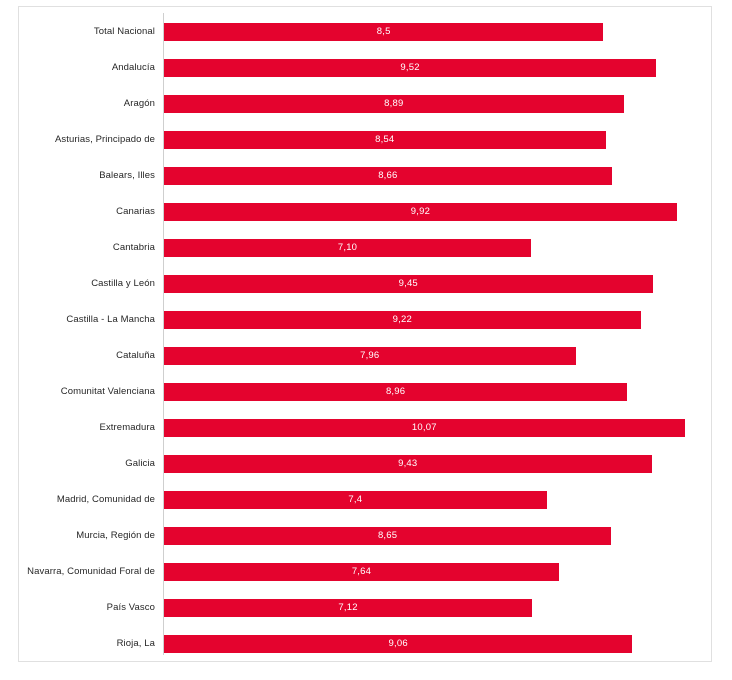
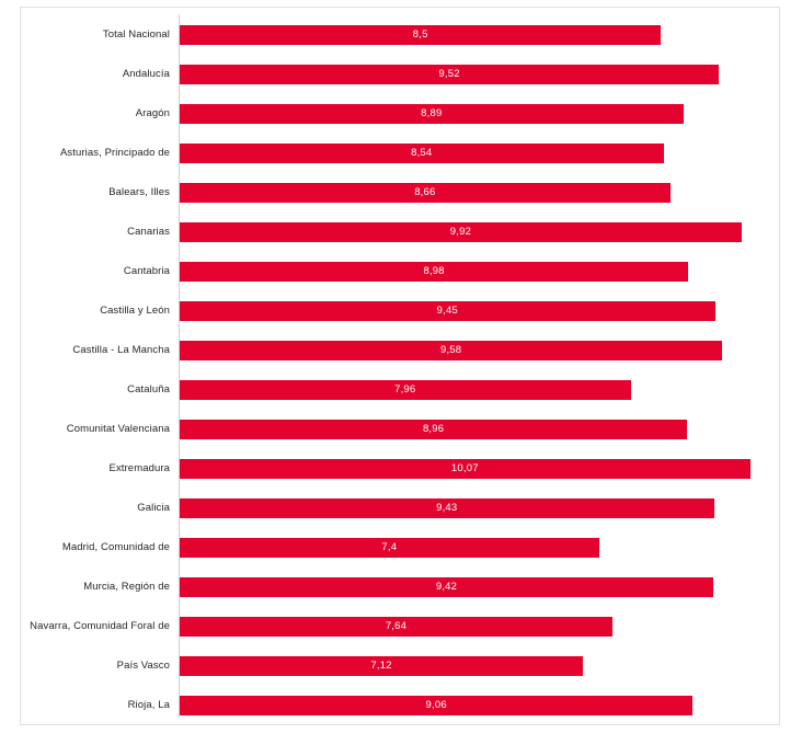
Cantabria: 7,10 -> 8,98
Castilla - La Mancha: 9,22 -> 9,58
Murcia, Región de: 8,65 -> 9,42
